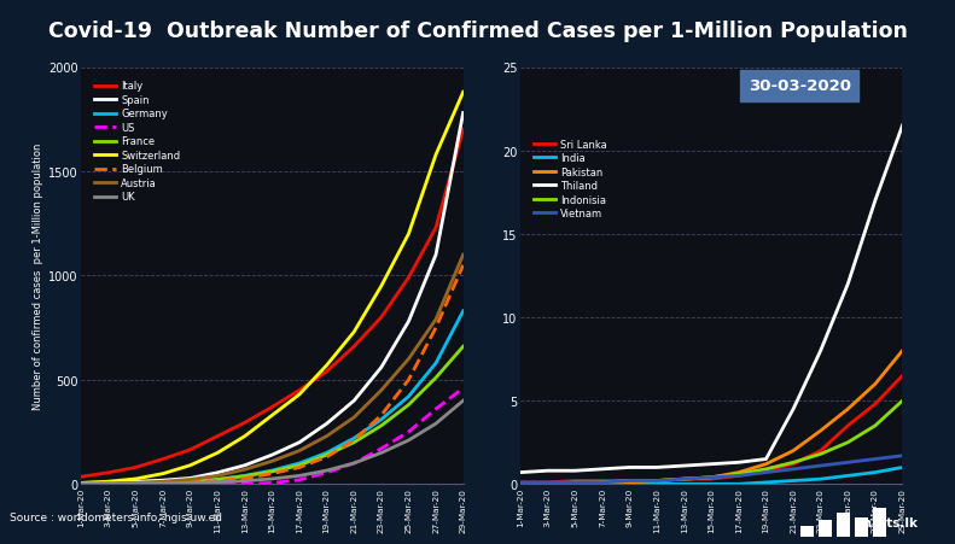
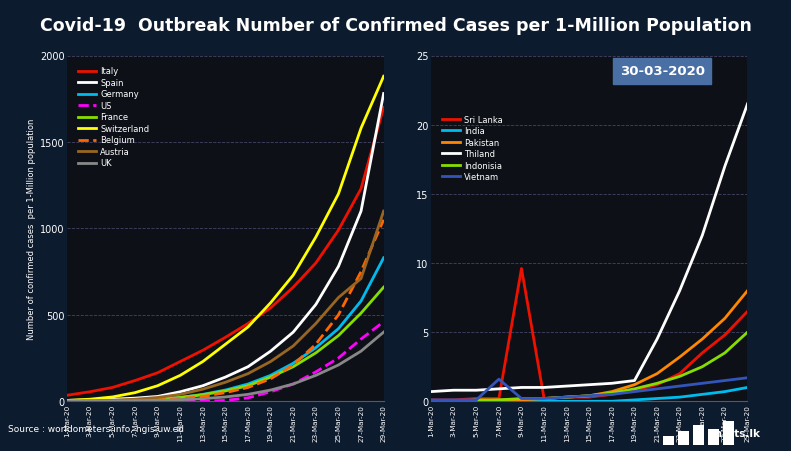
Austria/27-Mar-20: 790 -> 710
Vietnam/7-Mar-20: 0.1 -> 1.6
Sri Lanka/9-Mar-20: 0.2 -> 9.6
